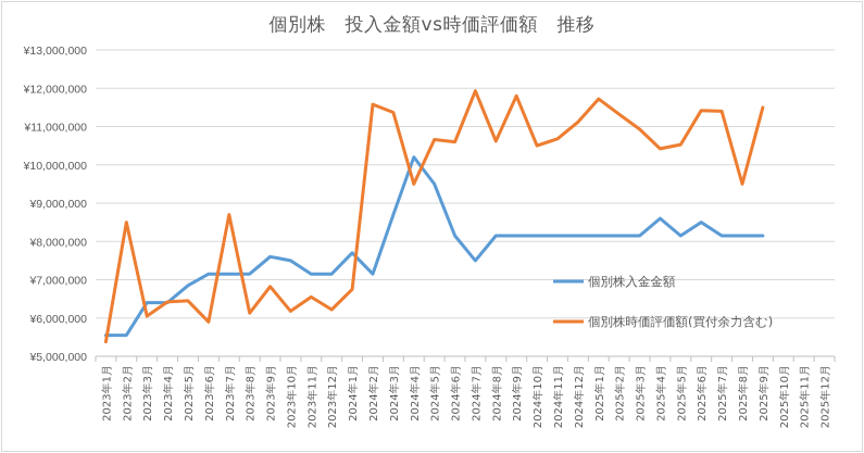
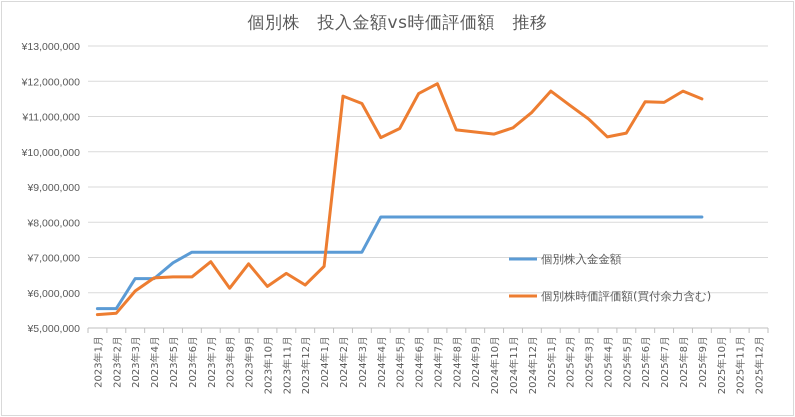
個別株時価評価額(買付余力含む)/2023年2月: ¥8500000 -> ¥5400000
個別株時価評価額(買付余力含む)/2023年6月: ¥5900000 -> ¥6400000
個別株時価評価額(買付余力含む)/2023年7月: ¥8700000 -> ¥6900000
個別株入金金額/2023年9月: ¥7600000 -> ¥7200000
個別株入金金額/2023年10月: ¥7500000 -> ¥7200000
個別株入金金額/2024年1月: ¥7700000 -> ¥7200000
個別株入金金額/2024年3月: ¥8700000 -> ¥7200000
個別株入金金額/2024年4月: ¥10200000 -> ¥8200000
個別株時価評価額(買付余力含む)/2024年4月: ¥9500000 -> ¥10400000
個別株入金金額/2024年5月: ¥9500000 -> ¥8200000
個別株時価評価額(買付余力含む)/2024年6月: ¥10600000 -> ¥11600000
個別株入金金額/2024年7月: ¥7500000 -> ¥8200000
個別株時価評価額(買付余力含む)/2024年9月: ¥11800000 -> ¥10600000
個別株入金金額/2025年4月: ¥8600000 -> ¥8200000
個別株入金金額/2025年6月: ¥8500000 -> ¥8200000
個別株時価評価額(買付余力含む)/2025年8月: ¥9500000 -> ¥11700000
